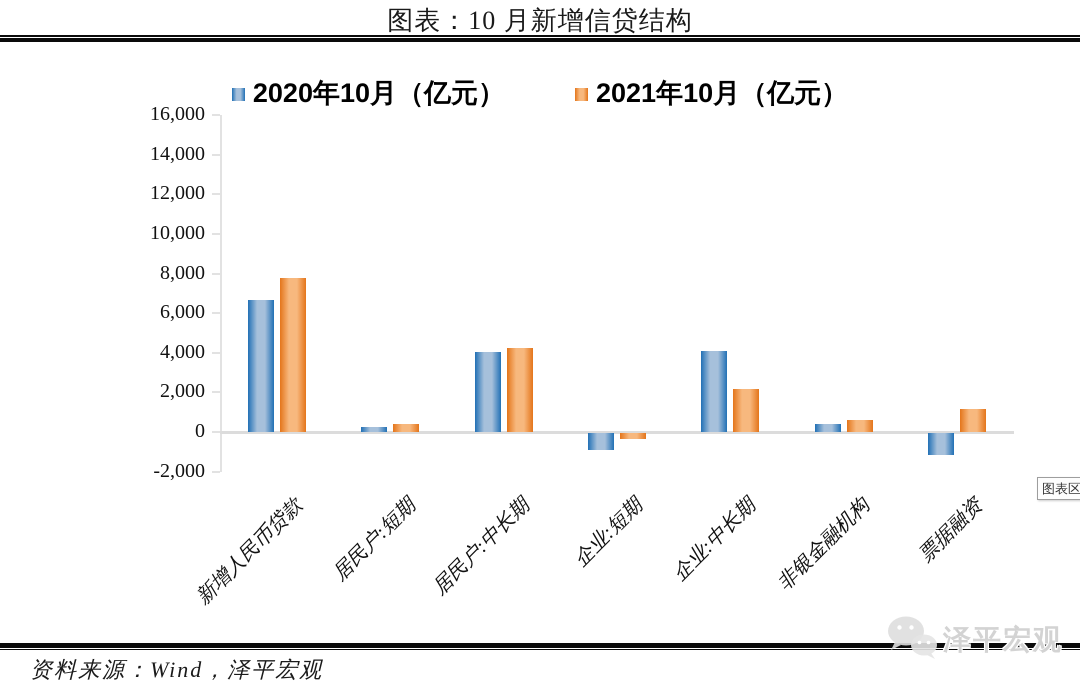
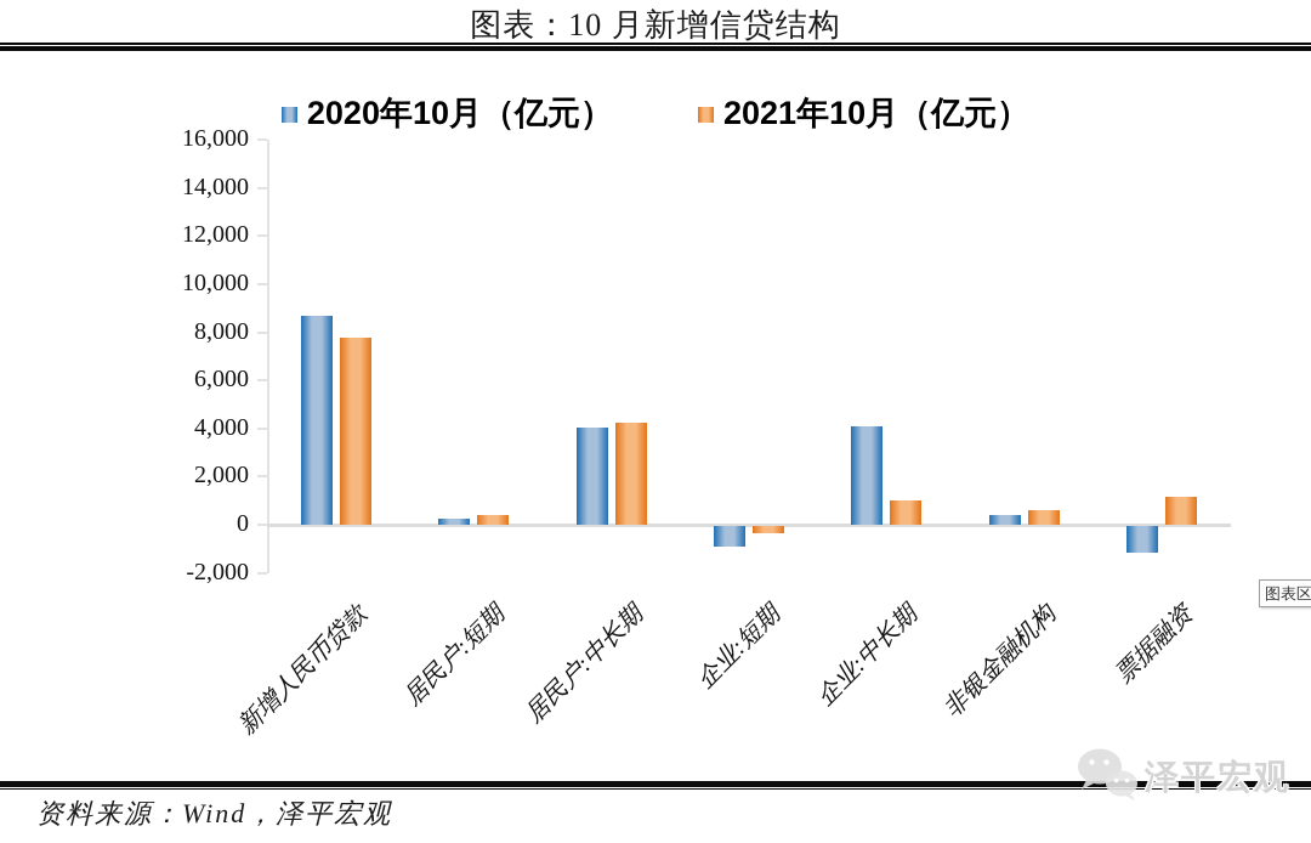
2020年10月（亿元）/新增人民币贷款: 6700 -> 8700
2021年10月（亿元）/企业:中长期: 2200 -> 1000
